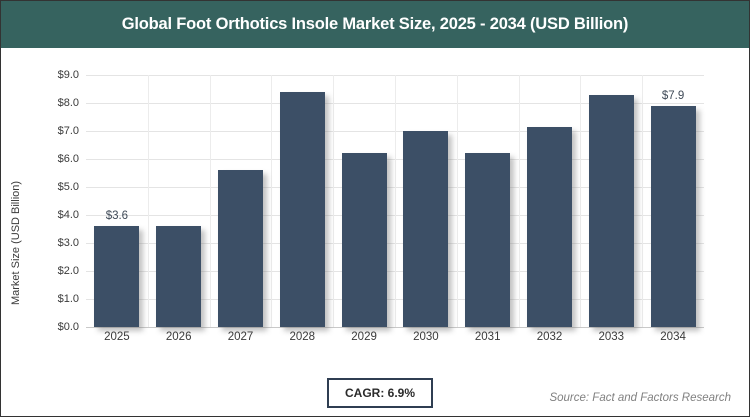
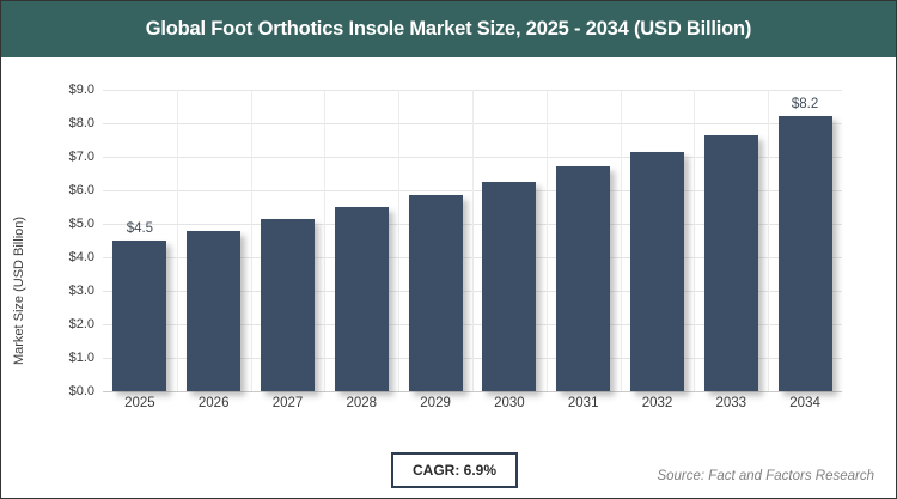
2025: $3.6 -> $4.5
2026: $3.6 -> $4.8
2027: $5.6 -> $5.2
2028: $8.4 -> $5.5
2029: $6.2 -> $5.8
2030: $7.0 -> $6.2
2031: $6.2 -> $6.7
2033: $8.3 -> $7.7
2034: $7.9 -> $8.2
